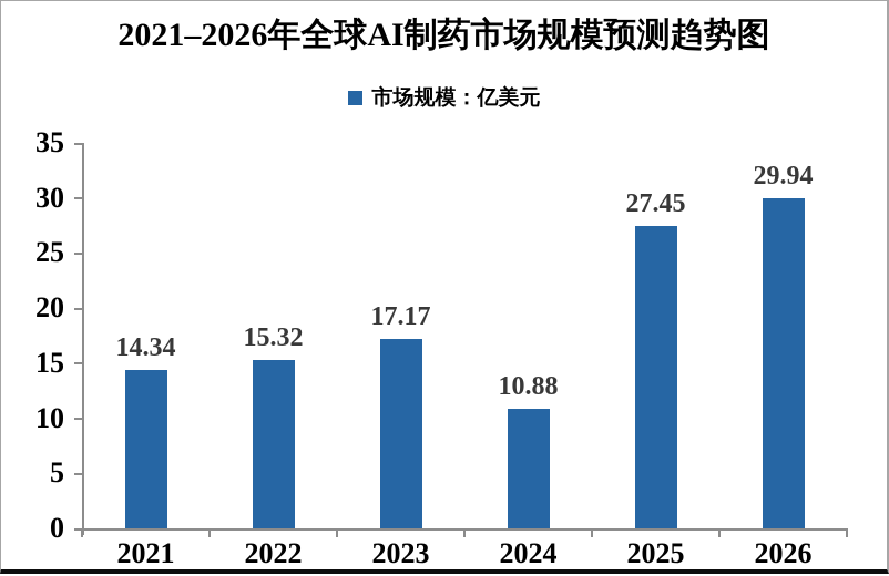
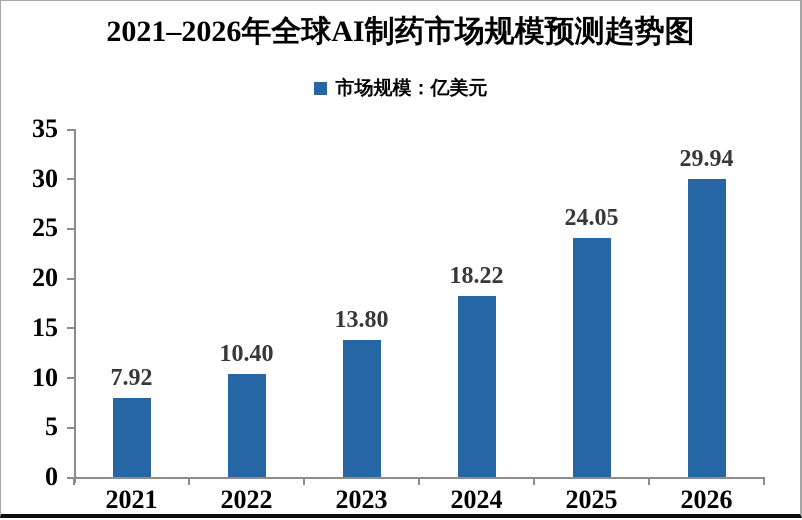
2021: 14.34 -> 7.92
2022: 15.32 -> 10.40
2023: 17.17 -> 13.80
2024: 10.88 -> 18.22
2025: 27.45 -> 24.05
